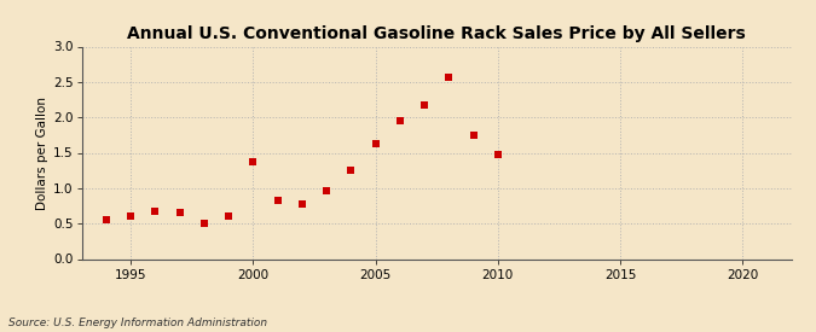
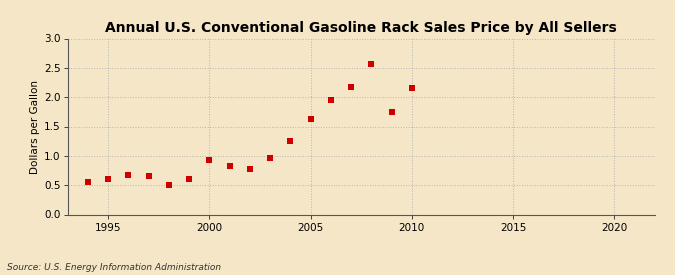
2000: 1.38 -> 0.93
2010: 1.48 -> 2.16
